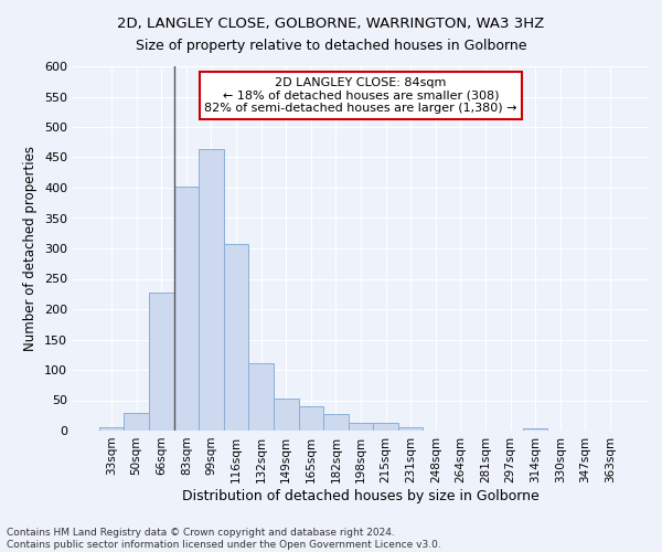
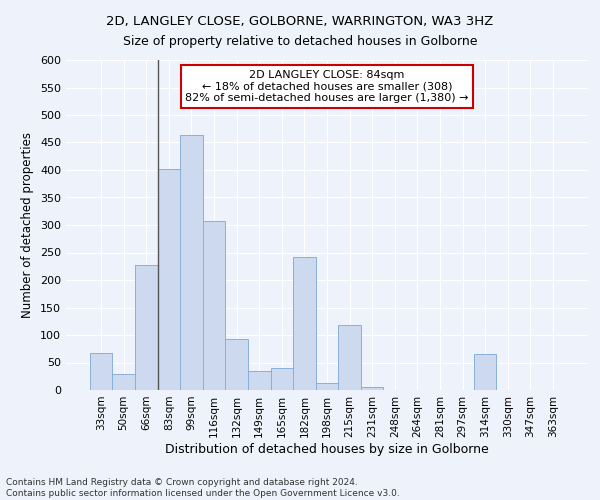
33sqm: 5 -> 68
132sqm: 111 -> 92
149sqm: 53 -> 34
182sqm: 27 -> 242
215sqm: 12 -> 118
314sqm: 4 -> 66
